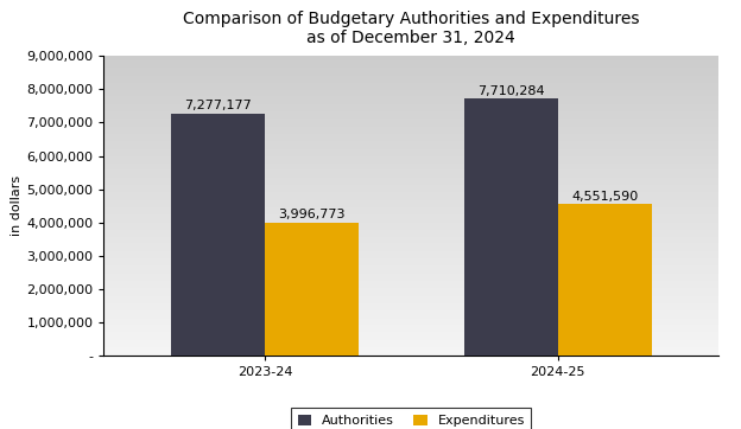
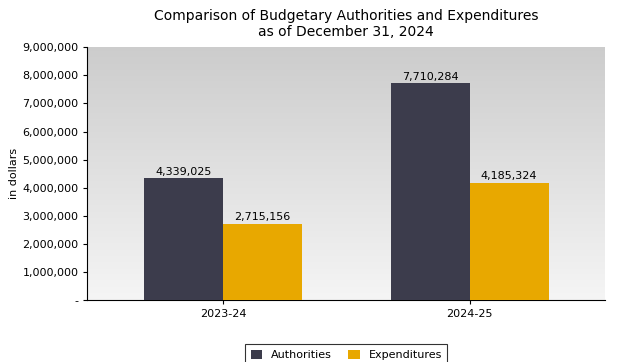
Authorities/2023-24: 7,277,177 -> 4,339,025
Expenditures/2023-24: 3,996,773 -> 2,715,156
Expenditures/2024-25: 4,551,590 -> 4,185,324
